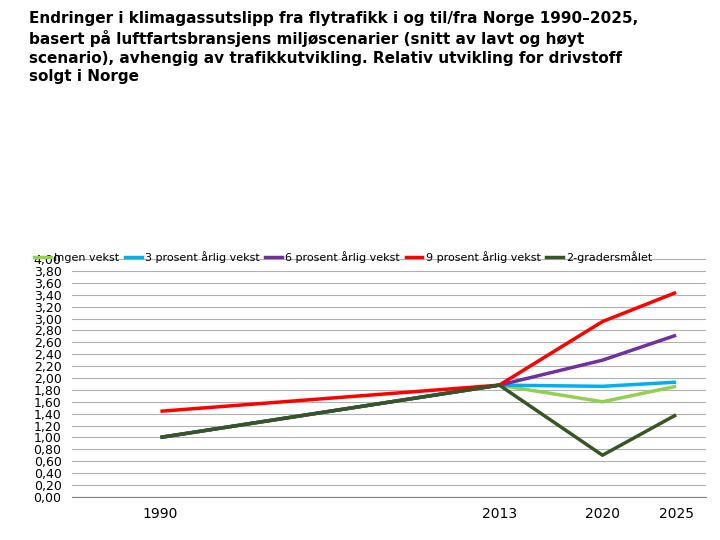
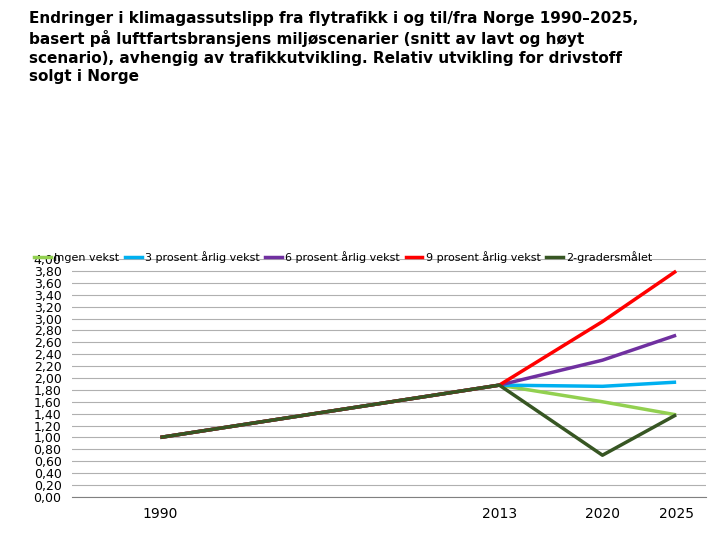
9 prosent årlig vekst/1990: 1,44 -> 1,00
Ingen vekst/2025: 1,86 -> 1,38
9 prosent årlig vekst/2025: 3,44 -> 3,80
